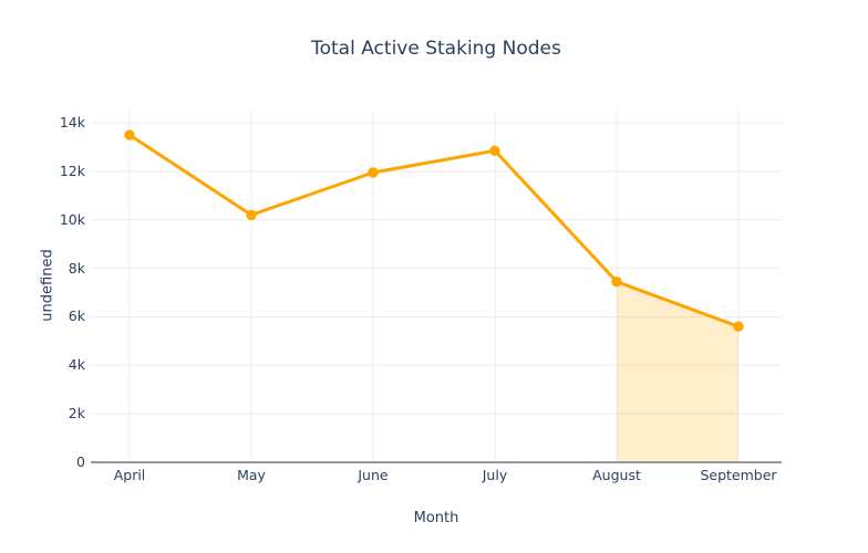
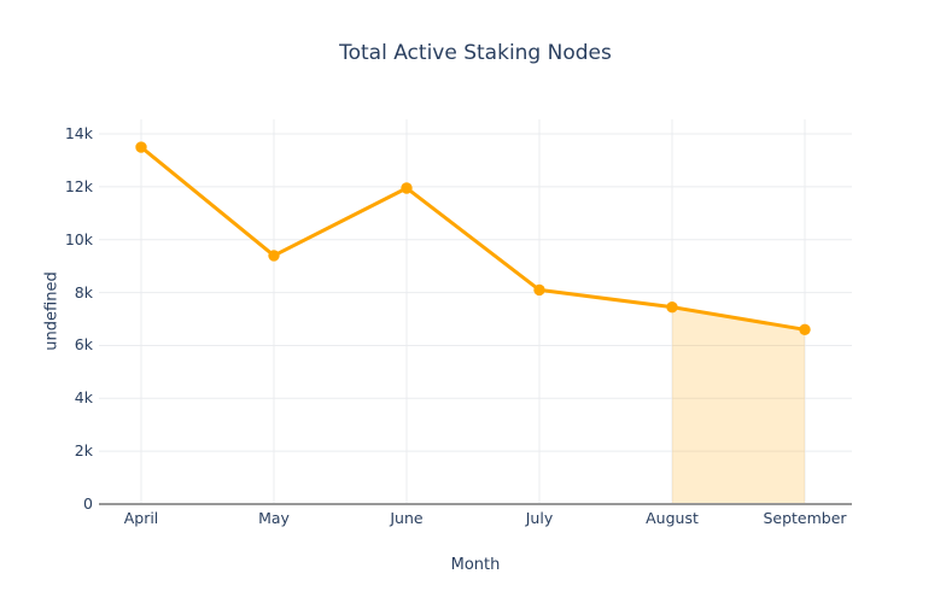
May: 10.2k -> 9.4k
July: 12.8k -> 8.1k
September: 5.6k -> 6.6k
